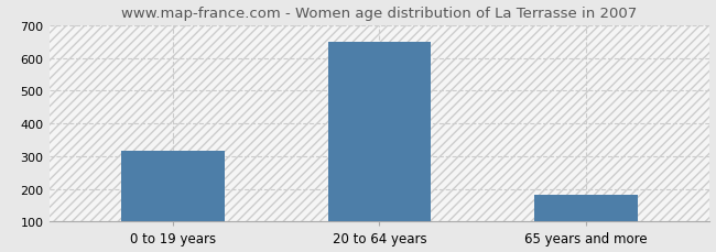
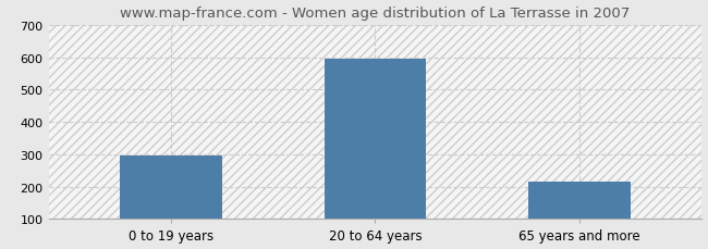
0 to 19 years: 315 -> 295
20 to 64 years: 650 -> 595
65 years and more: 182 -> 215
